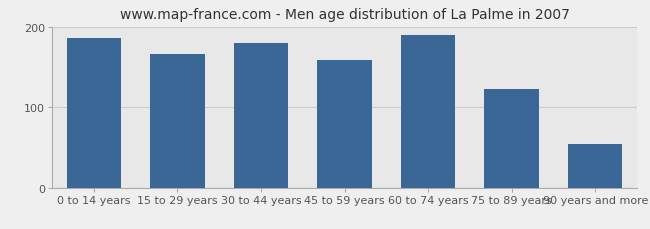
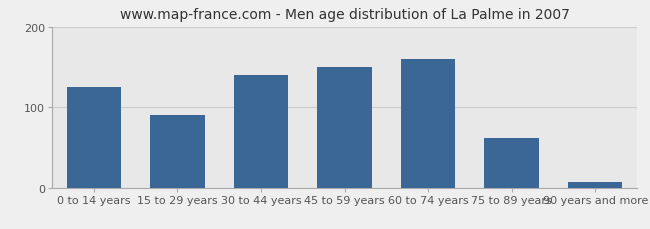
0 to 14 years: 186 -> 125
15 to 29 years: 166 -> 90
30 to 44 years: 180 -> 140
45 to 59 years: 158 -> 150
60 to 74 years: 190 -> 160
75 to 89 years: 122 -> 62
90 years and more: 54 -> 7
